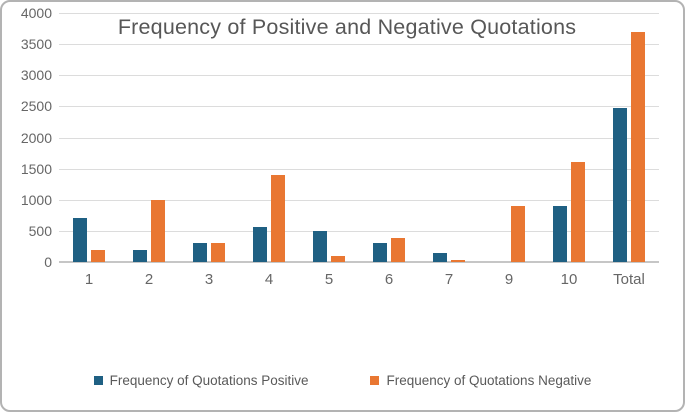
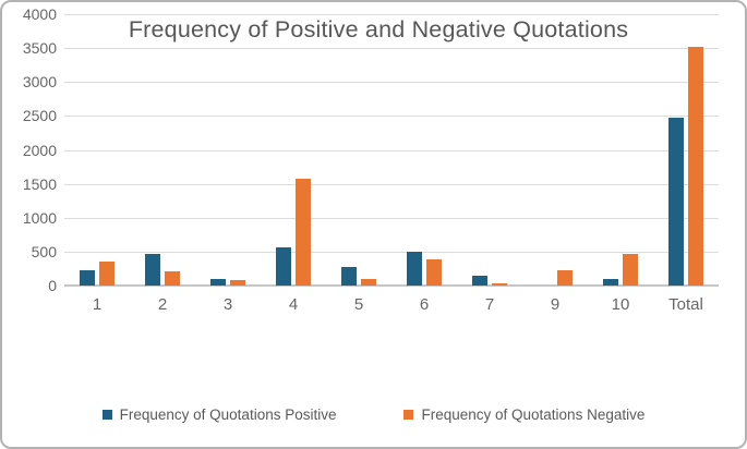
Frequency of Quotations Positive/1: 700 -> 200
Frequency of Quotations Negative/1: 200 -> 400
Frequency of Quotations Positive/2: 200 -> 500
Frequency of Quotations Negative/2: 1000 -> 200
Frequency of Quotations Positive/3: 300 -> 100
Frequency of Quotations Negative/3: 300 -> 100
Frequency of Quotations Negative/4: 1400 -> 1600
Frequency of Quotations Positive/5: 500 -> 300
Frequency of Quotations Positive/6: 300 -> 500
Frequency of Quotations Negative/9: 900 -> 200
Frequency of Quotations Positive/10: 900 -> 100
Frequency of Quotations Negative/10: 1600 -> 500
Frequency of Quotations Negative/Total: 3700 -> 3500
